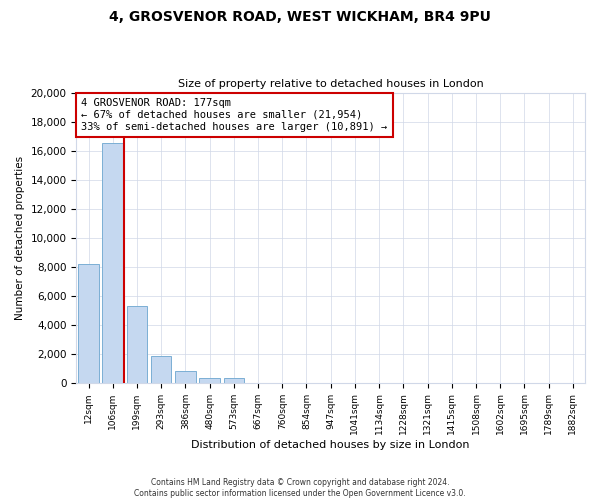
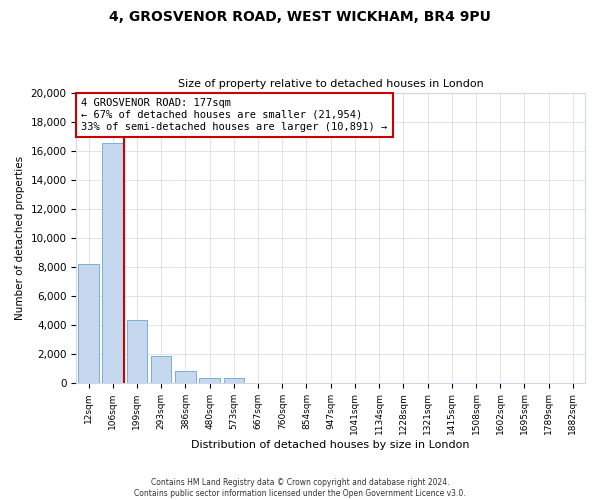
199sqm: 5,300 -> 4,300
